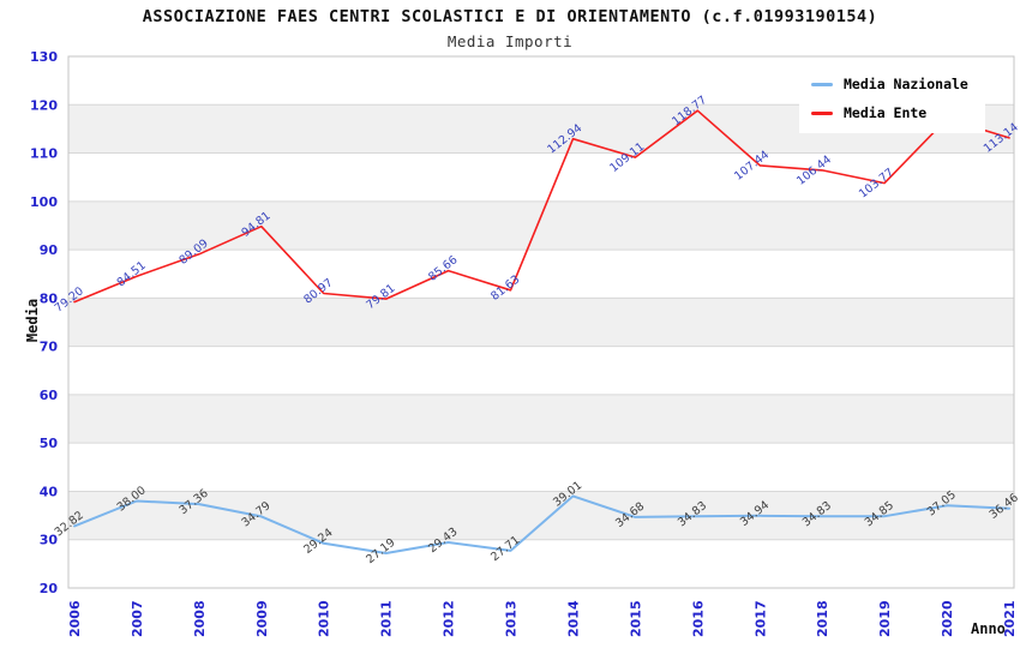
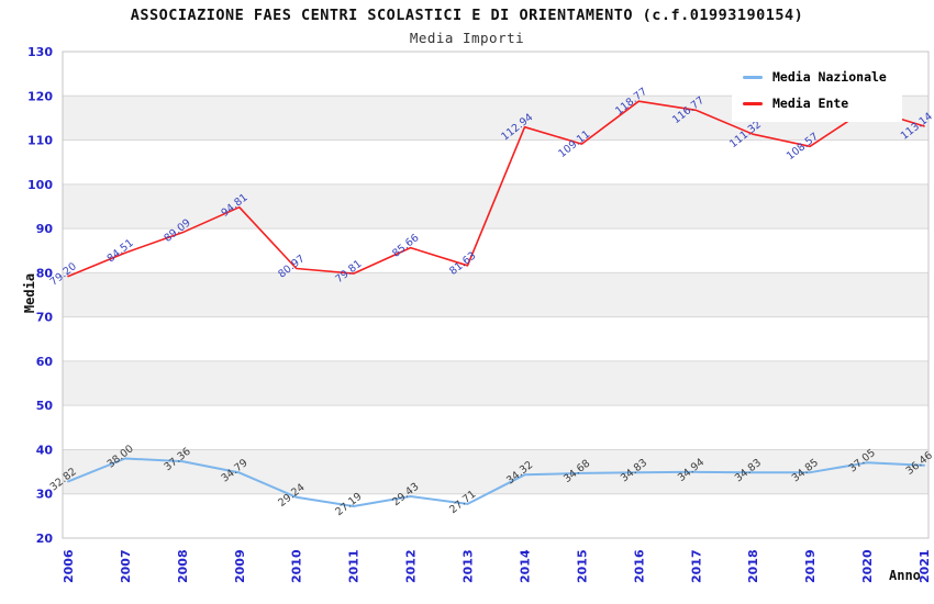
Media Nazionale/2014: 39.01 -> 34.32
Media Ente/2017: 107.44 -> 116.77
Media Ente/2018: 106.44 -> 111.32
Media Ente/2019: 103.77 -> 108.57
